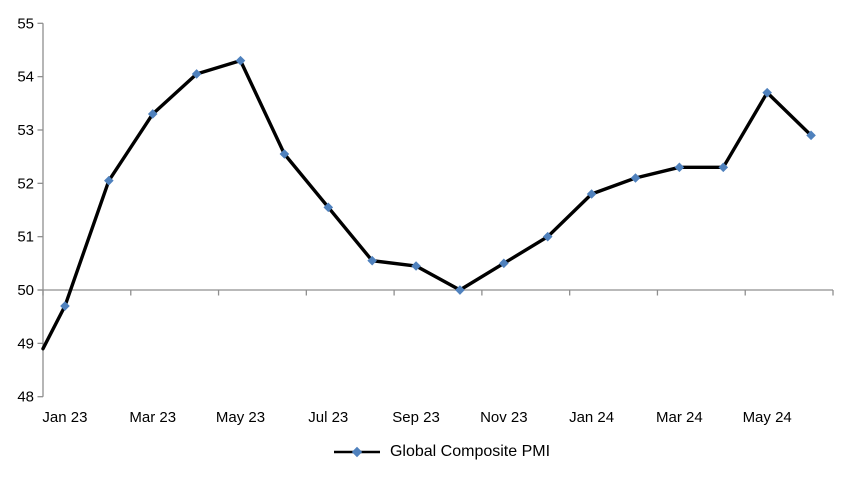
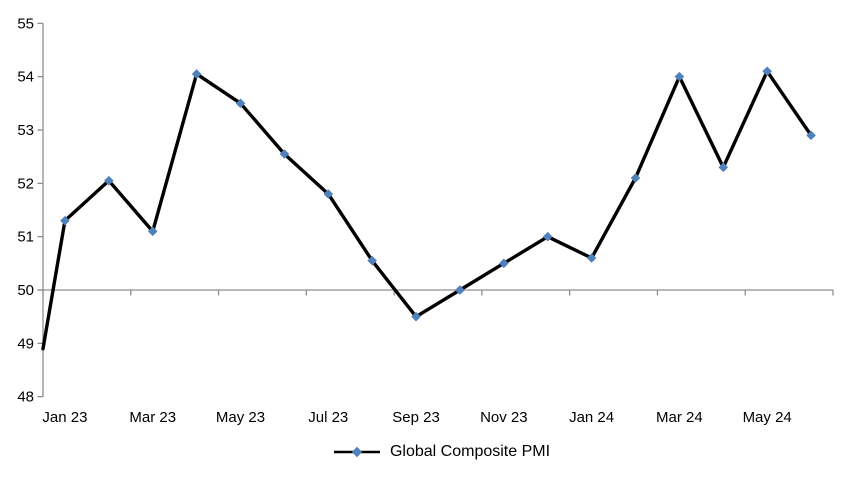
Jan 23: 49.7 -> 51.3
Mar 23: 53.3 -> 51.1
May 23: 54.3 -> 53.5
Jul 23: 51.5 -> 51.8
Sep 23: 50.5 -> 49.5
Jan 24: 51.8 -> 50.6
Mar 24: 52.3 -> 54.0
May 24: 53.7 -> 54.1
